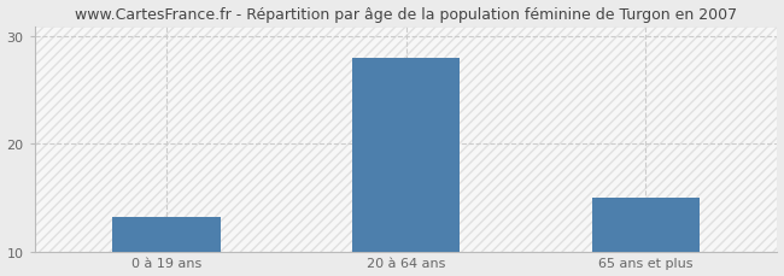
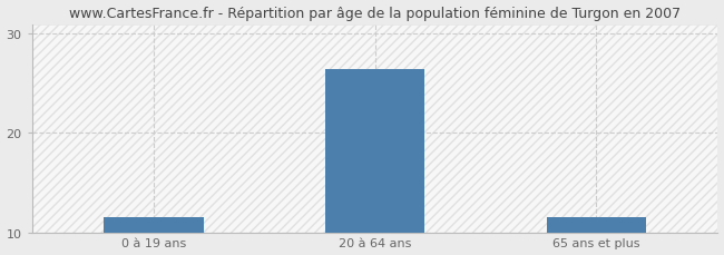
0 à 19 ans: 13.2 -> 11.5
20 à 64 ans: 28.0 -> 26.5
65 ans et plus: 15.0 -> 11.5
